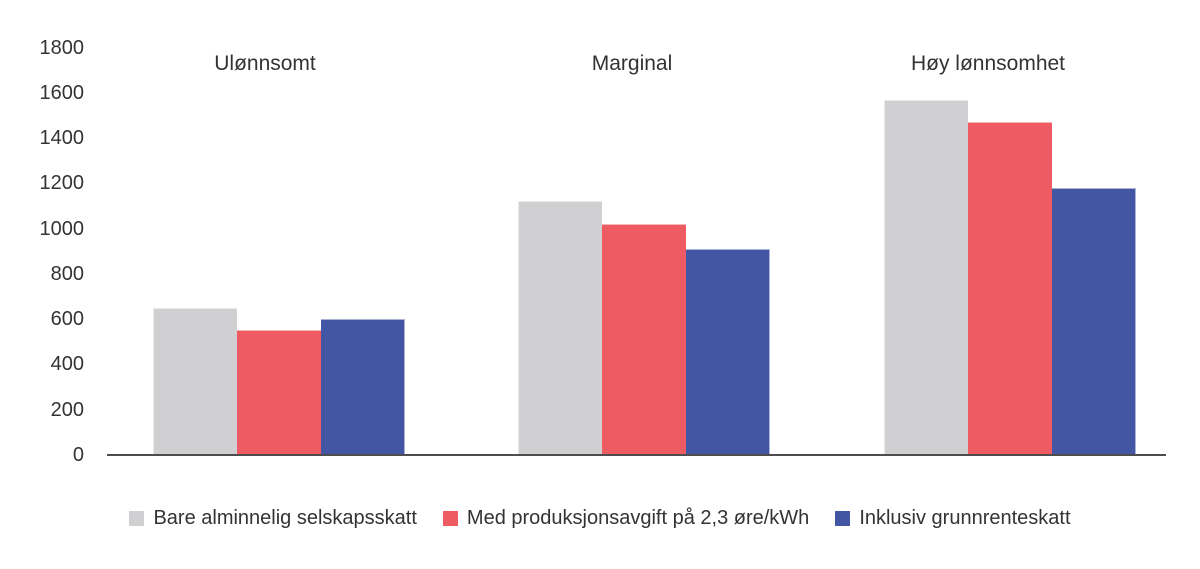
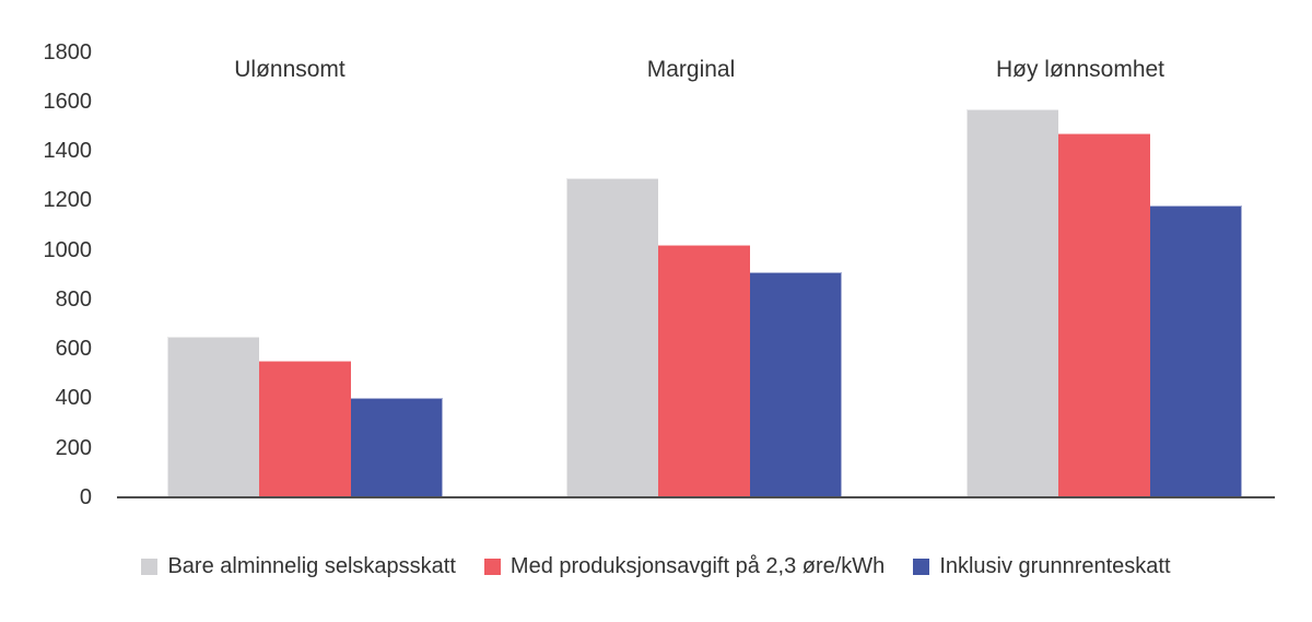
Inklusiv grunnrenteskatt/Ulønnsomt: 600 -> 400
Bare alminnelig selskapsskatt/Marginal: 1120 -> 1290
